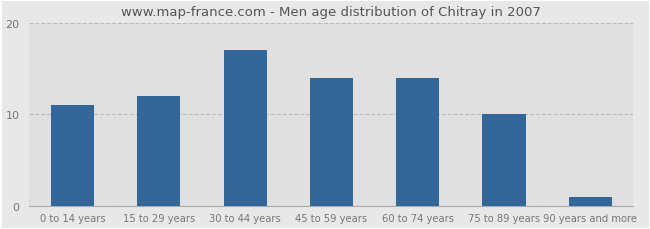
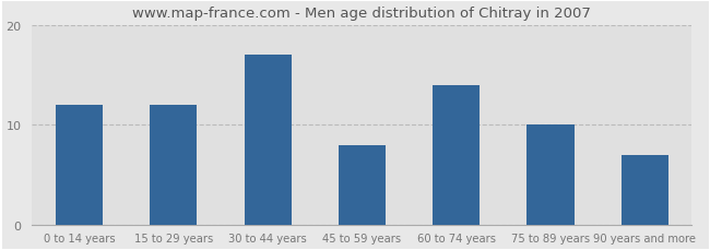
0 to 14 years: 11 -> 12
45 to 59 years: 14 -> 8
90 years and more: 1 -> 7
